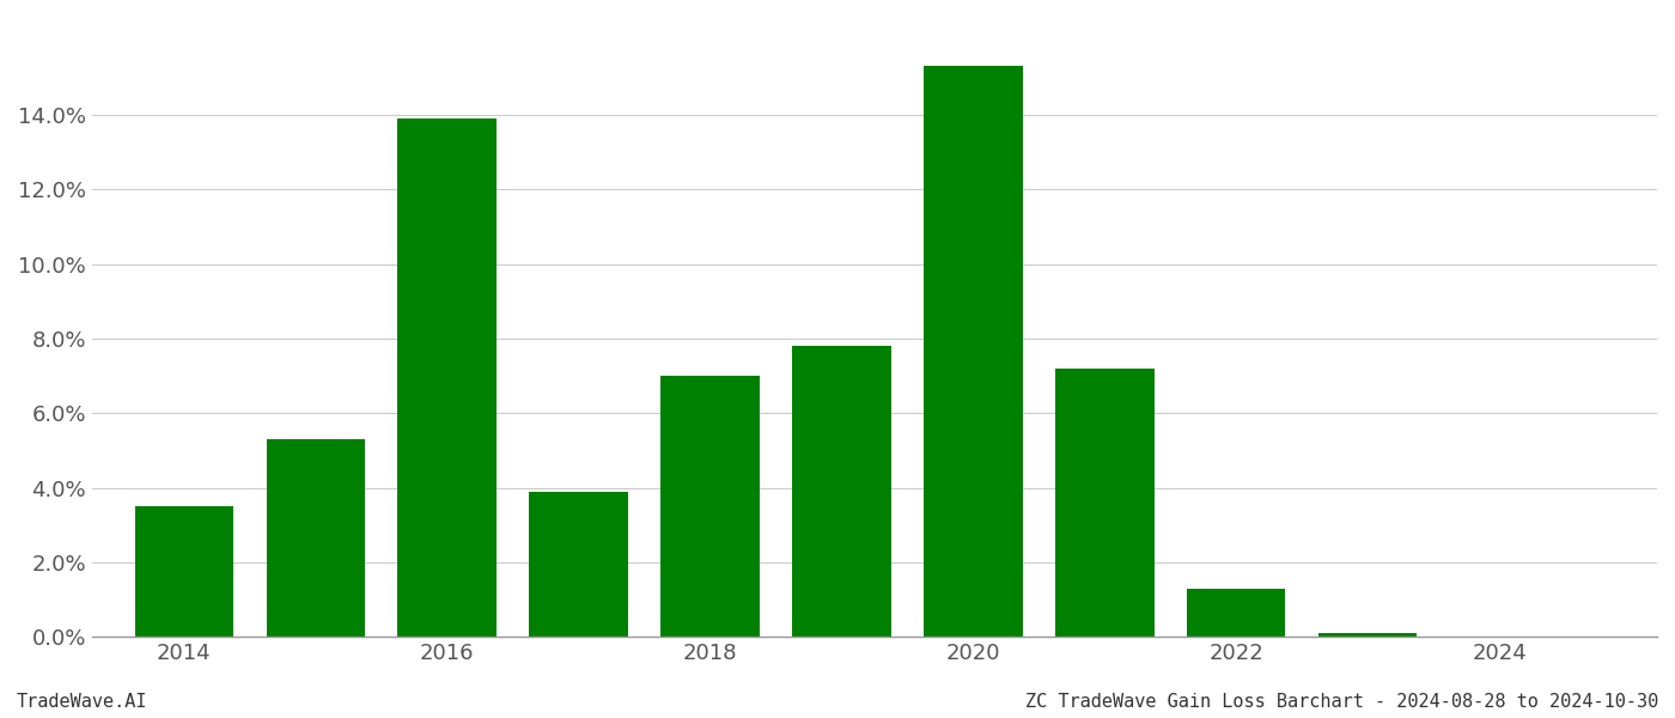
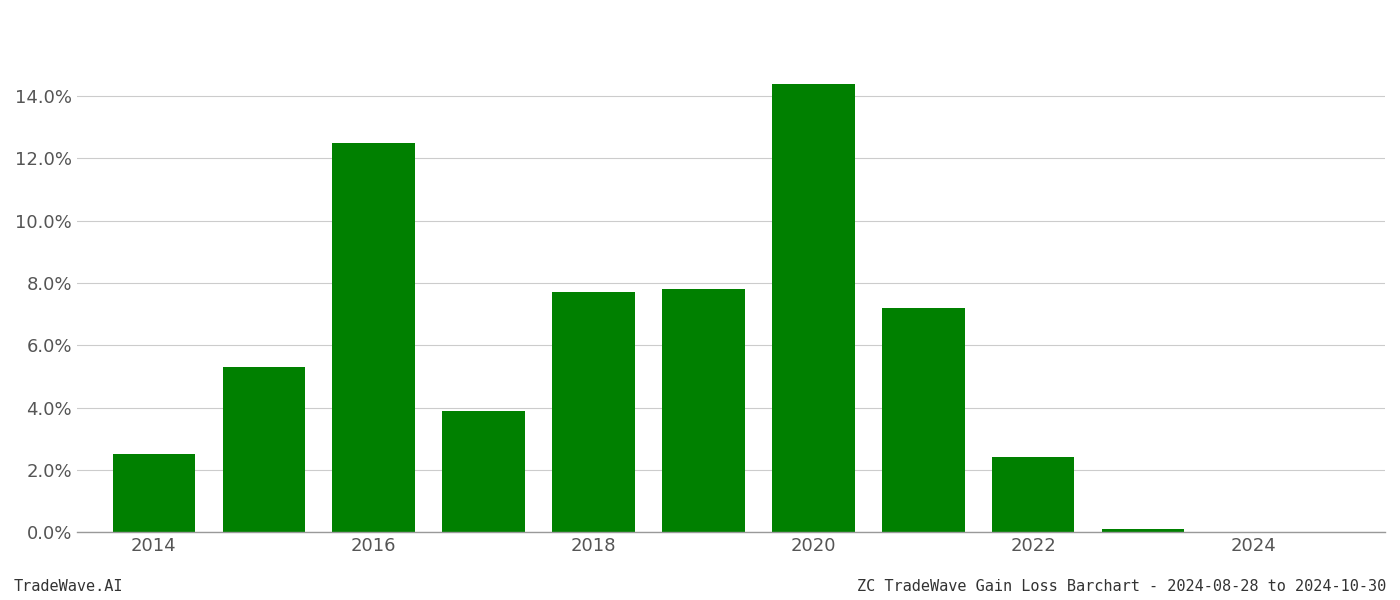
2014: 3.5% -> 2.5%
2016: 13.9% -> 12.5%
2018: 7.0% -> 7.7%
2020: 15.3% -> 14.4%
2022: 1.3% -> 2.4%
